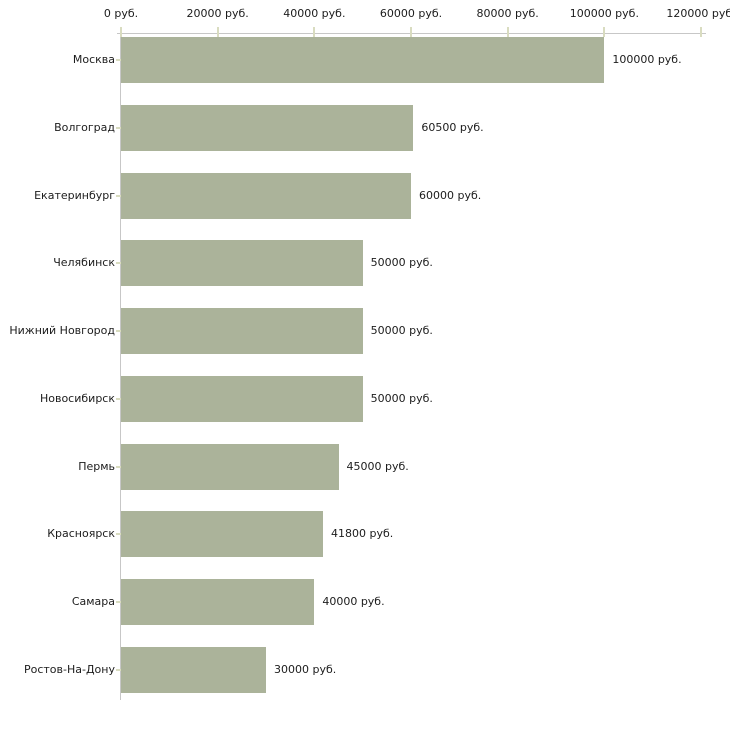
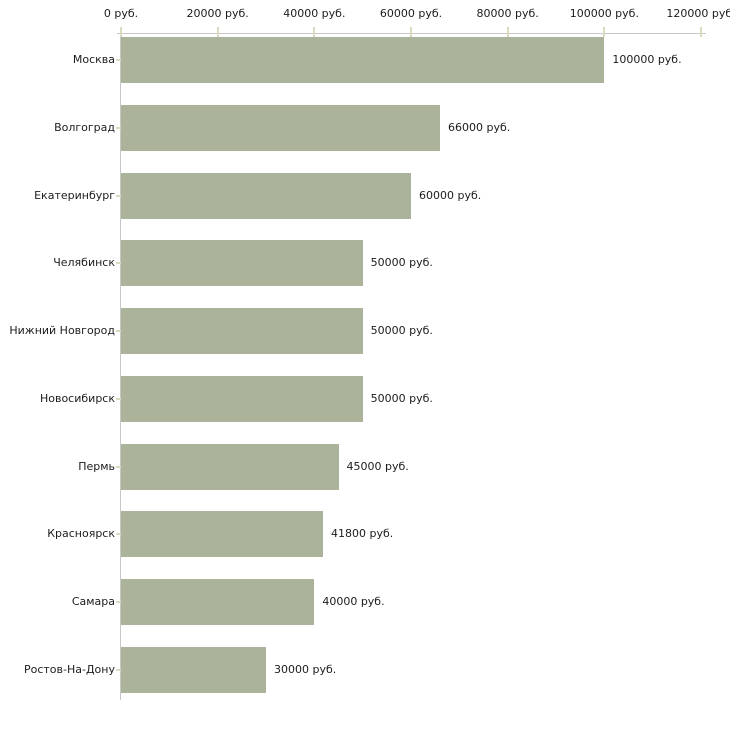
Волгоград: 60500 -> 66000
